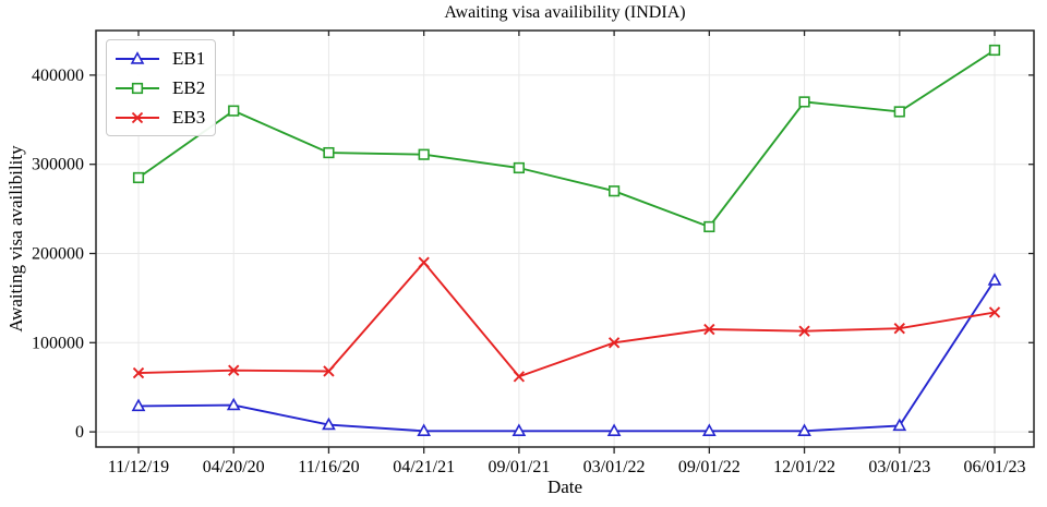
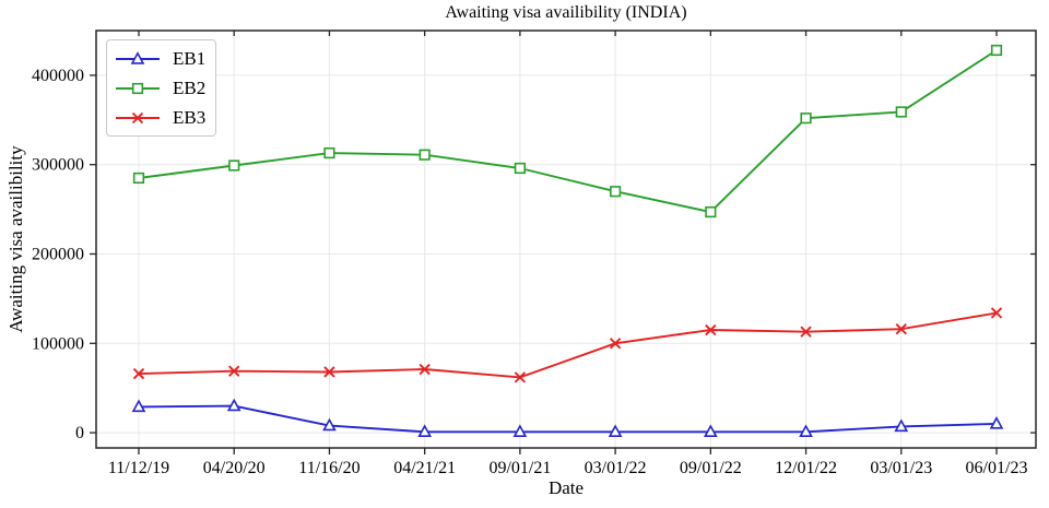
EB2/04/20/20: 360000 -> 300000
EB3/04/21/21: 190000 -> 70000
EB2/09/01/22: 230000 -> 250000
EB2/12/01/22: 370000 -> 350000
EB1/06/01/23: 170000 -> 10000
